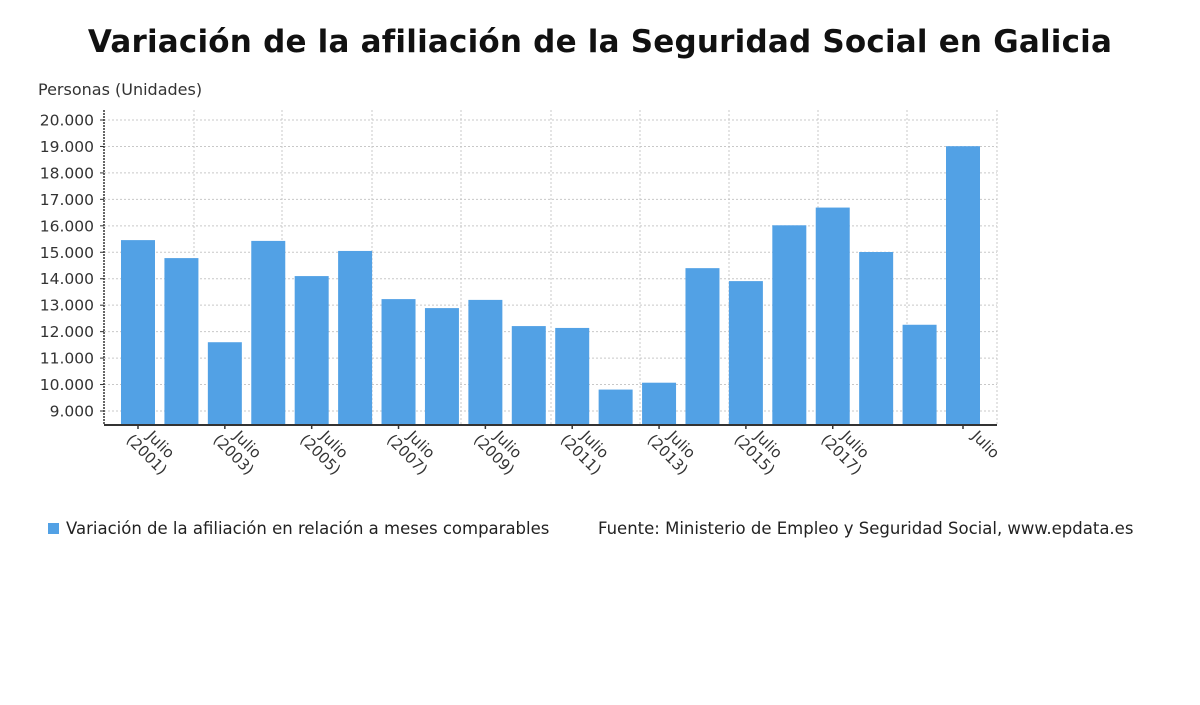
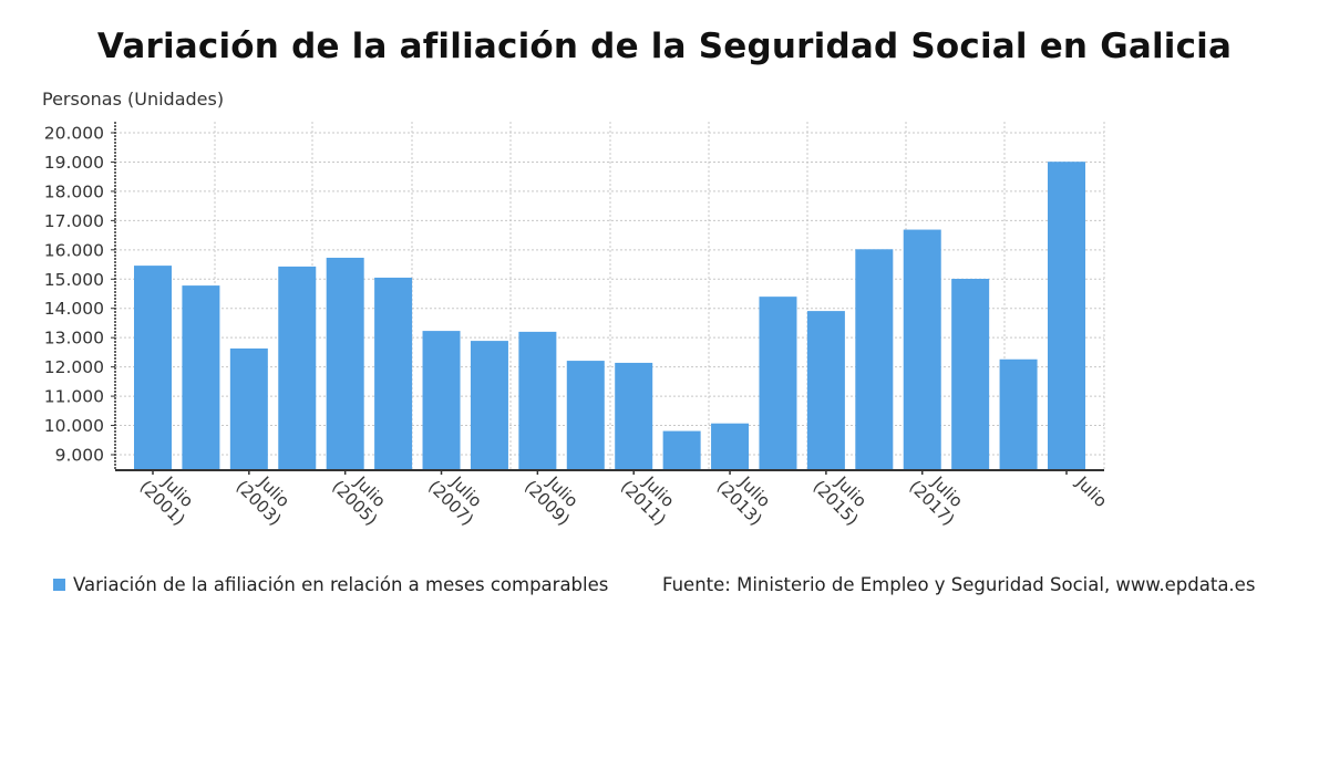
Julio (2003): 11600 -> 12600
Julio (2005): 14100 -> 15700
